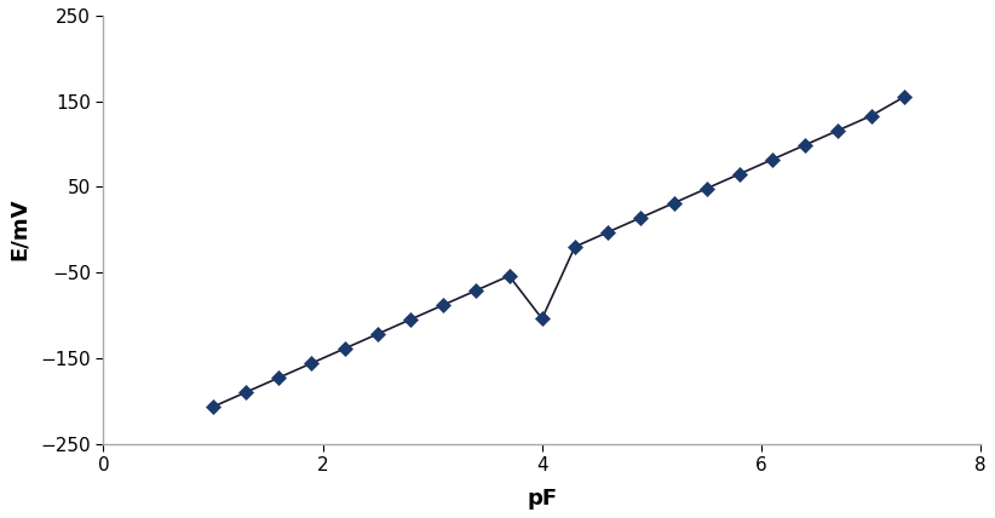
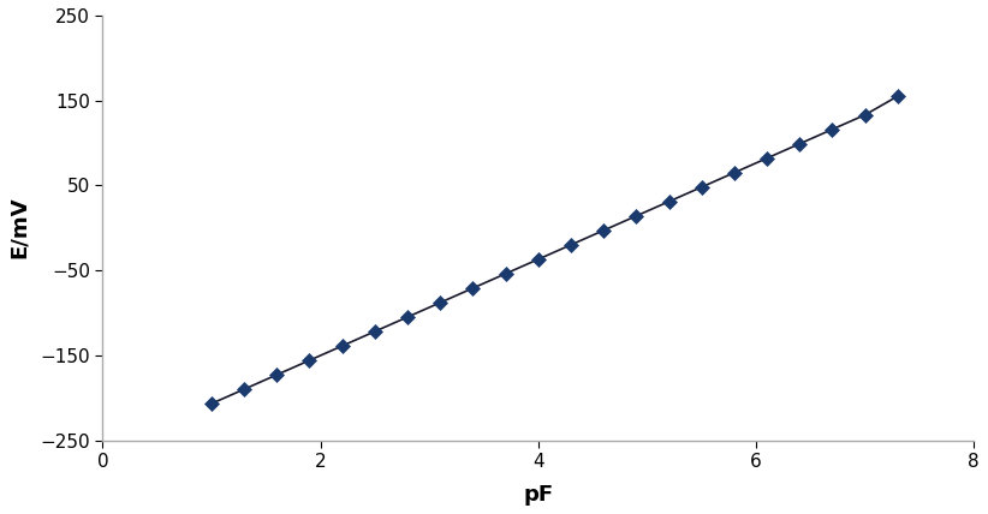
4: -104 -> -37
